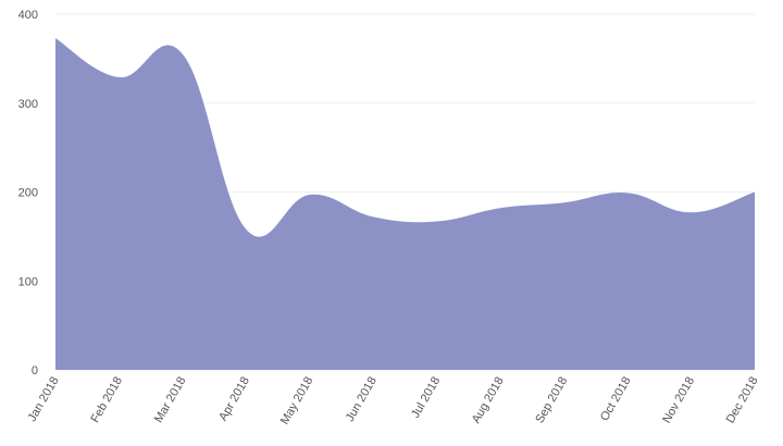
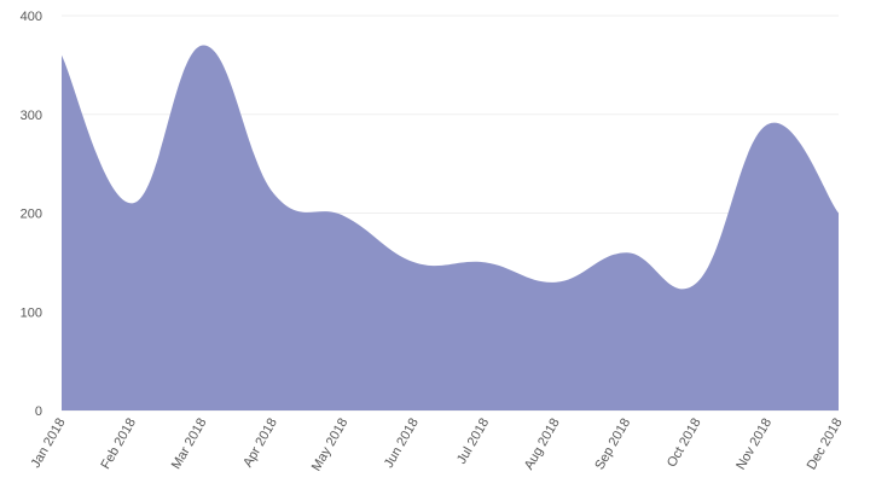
Jan 2018: 370 -> 360
Feb 2018: 330 -> 210
Mar 2018: 360 -> 370
Apr 2018: 160 -> 220
Jun 2018: 170 -> 150
Jul 2018: 170 -> 150
Aug 2018: 180 -> 130
Sep 2018: 190 -> 160
Oct 2018: 200 -> 130
Nov 2018: 180 -> 290
